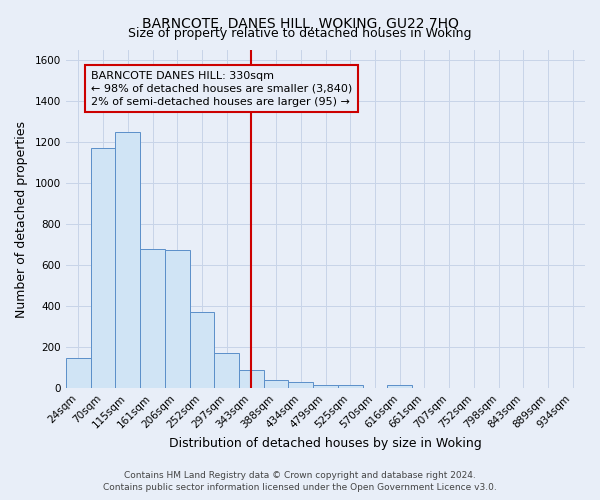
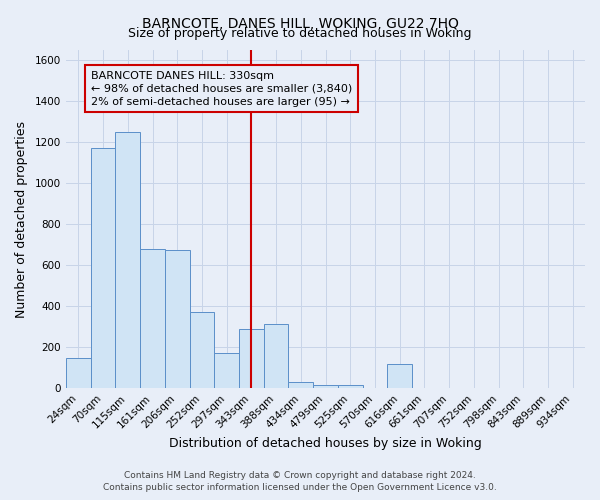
343sqm: 90 -> 290
388sqm: 40 -> 315
616sqm: 15 -> 120
